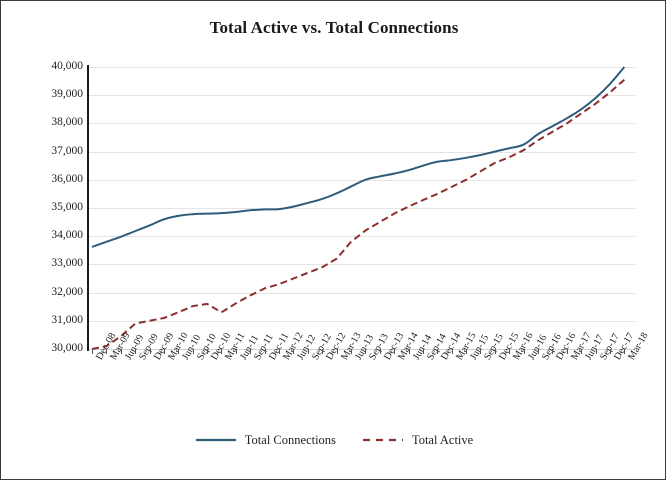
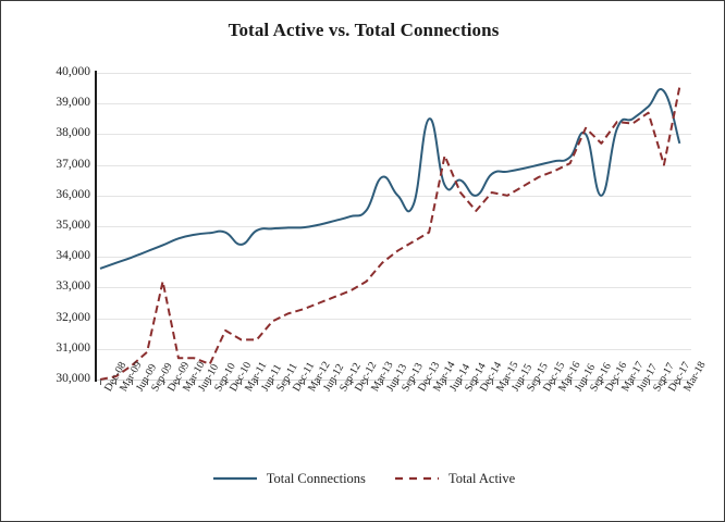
Total Active/Dec-09: 31000 -> 33200
Total Active/Mar-10: 31100 -> 30700
Total Active/Jun-10: 31300 -> 30700
Total Active/Sep-10: 31500 -> 30500
Total Connections/Mar-11: 34800 -> 34400
Total Active/Jun-11: 31600 -> 31300
Total Connections/Jun-13: 35800 -> 36600
Total Connections/Dec-13: 36100 -> 35700
Total Connections/Mar-14: 36200 -> 38500
Total Active/Jun-14: 35000 -> 37300
Total Active/Sep-14: 35300 -> 36100
Total Connections/Dec-14: 36600 -> 36000
Total Active/Mar-15: 35800 -> 36100
Total Connections/Sep-16: 37600 -> 38000
Total Active/Sep-16: 37400 -> 38200
Total Connections/Dec-16: 37900 -> 36000
Total Active/Mar-17: 38000 -> 38400
Total Active/Dec-17: 39100 -> 37000
Total Connections/Mar-18: 40000 -> 37700
